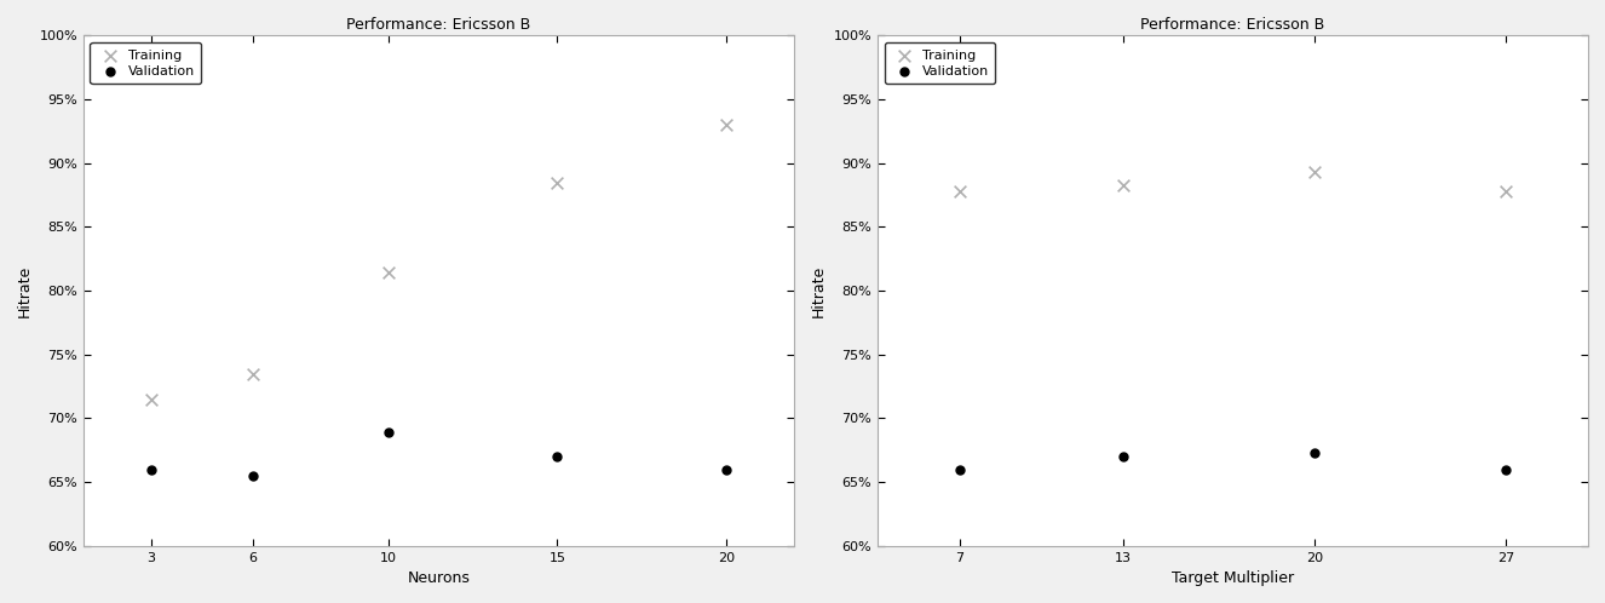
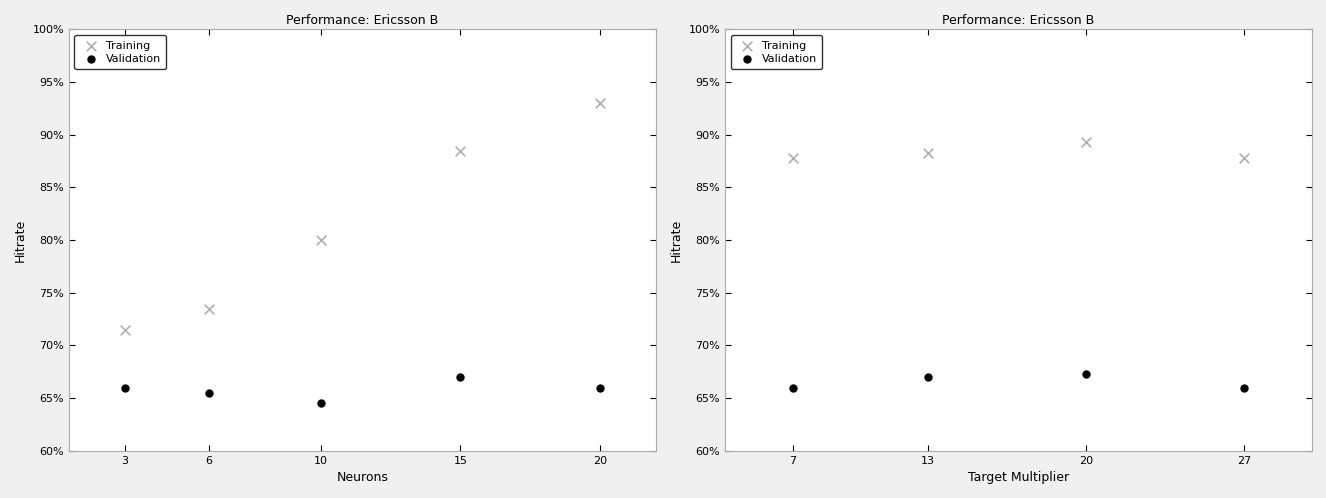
Training/10: 81.4% -> 80.0%
Validation/10: 68.9% -> 64.5%
